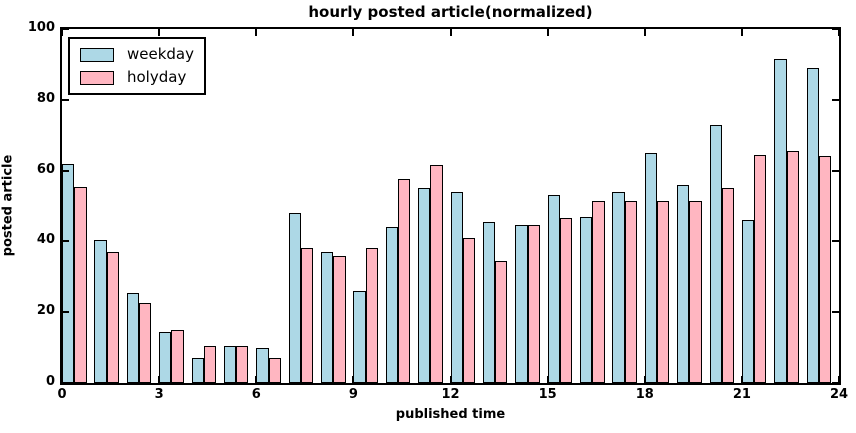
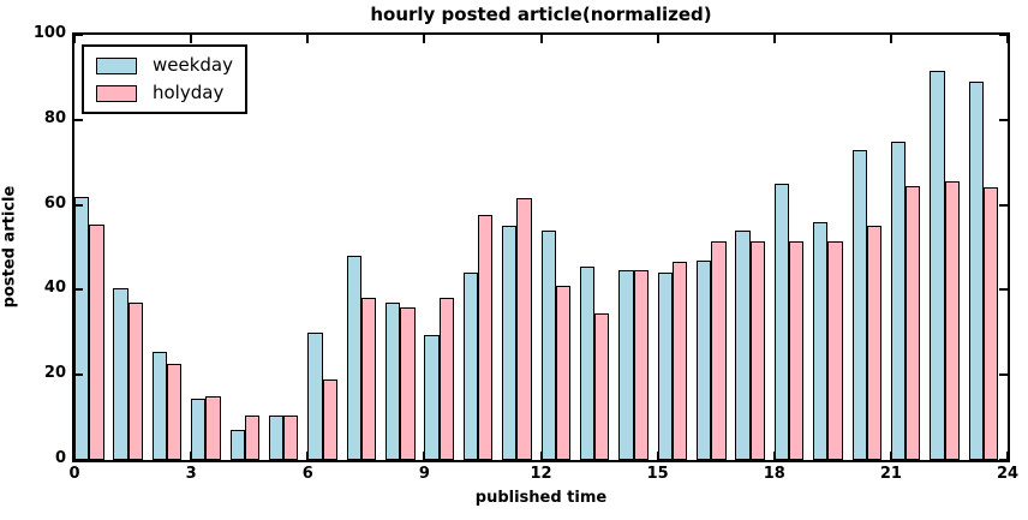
weekday/6: 10 -> 30
holyday/6: 7 -> 19
weekday/9: 26 -> 30
weekday/15: 53 -> 44
weekday/21: 46 -> 75
